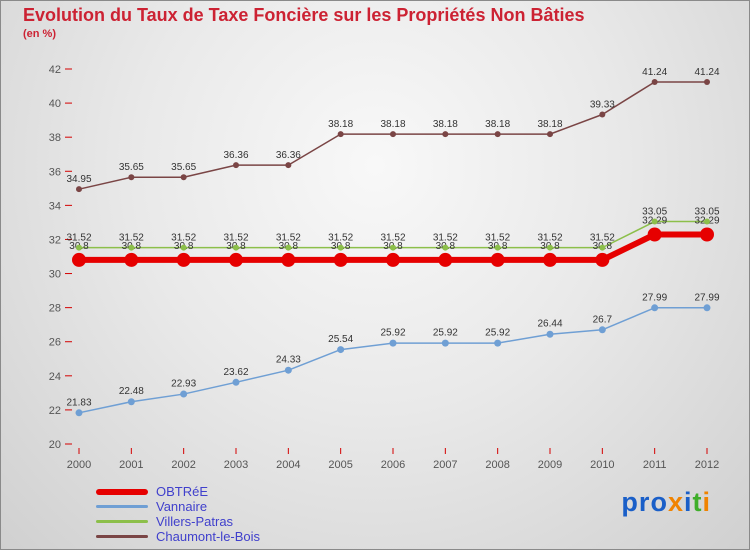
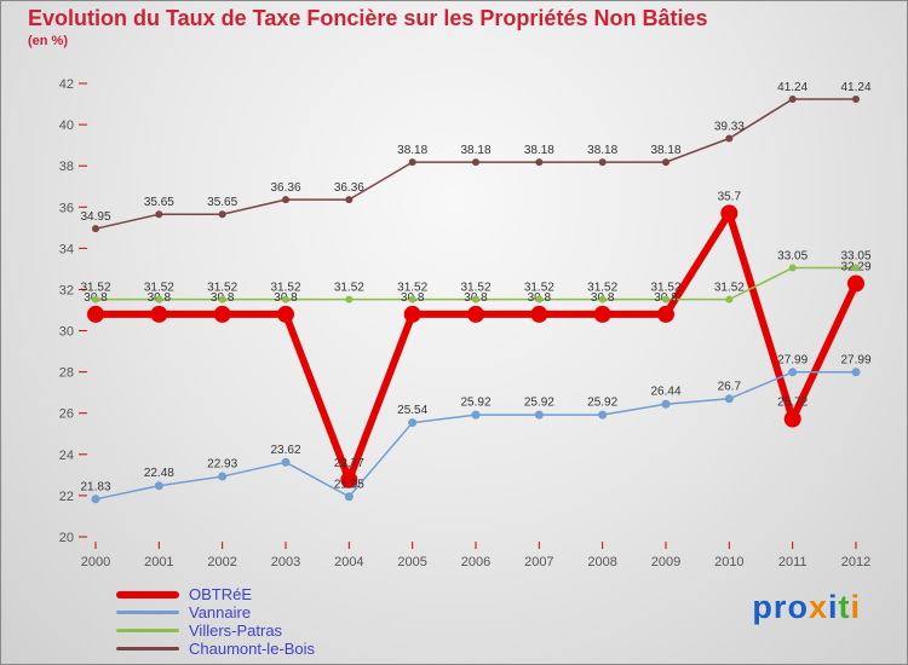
OBTRéE/2004: 30.8 -> 22.77
Vannaire/2004: 24.33 -> 21.95
OBTRéE/2010: 30.8 -> 35.7
OBTRéE/2011: 32.29 -> 25.72
